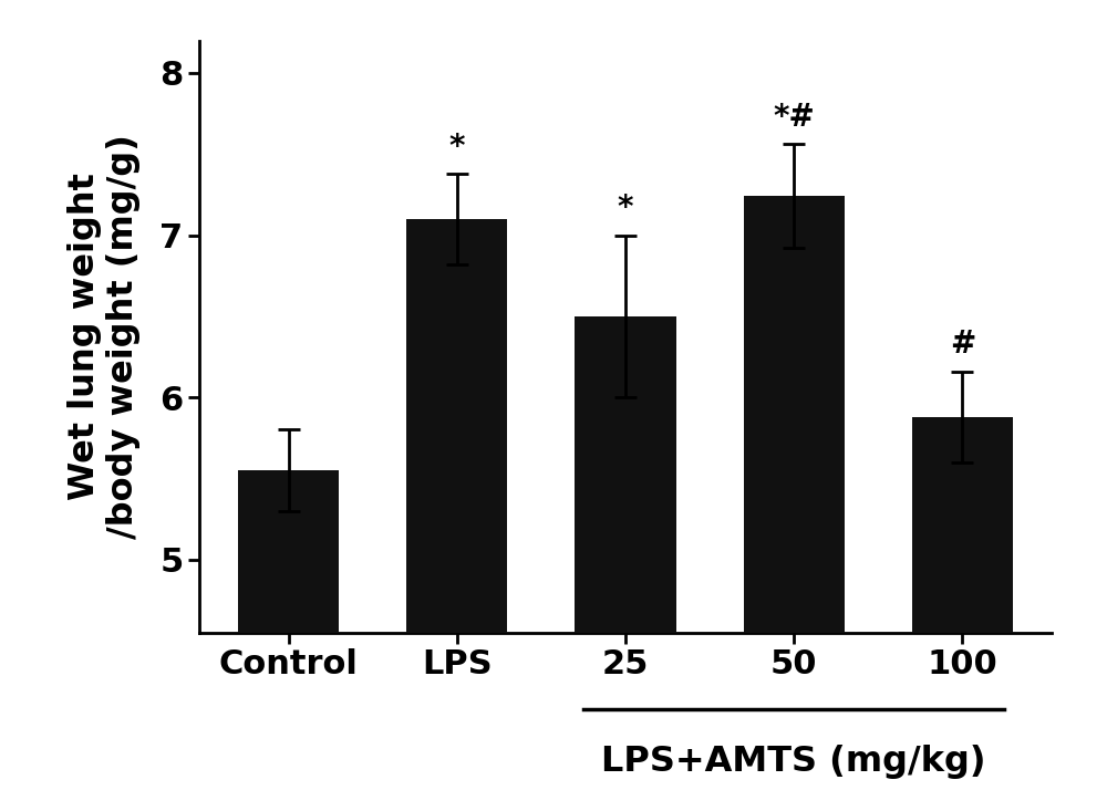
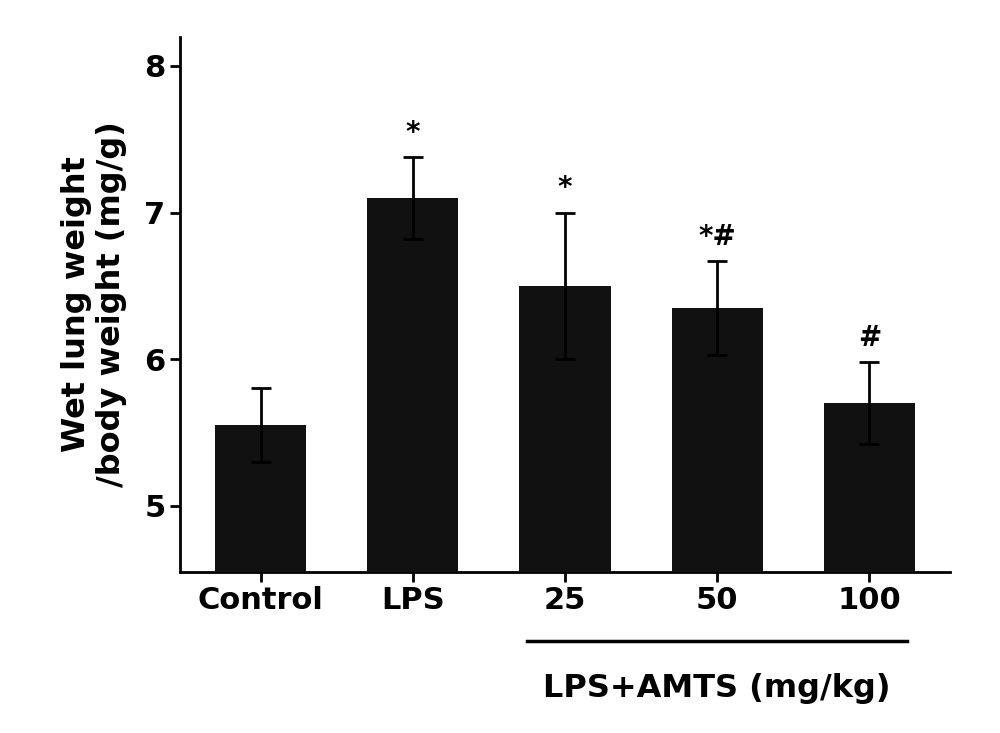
50: 7.24 -> 6.35
100: 5.88 -> 5.70
